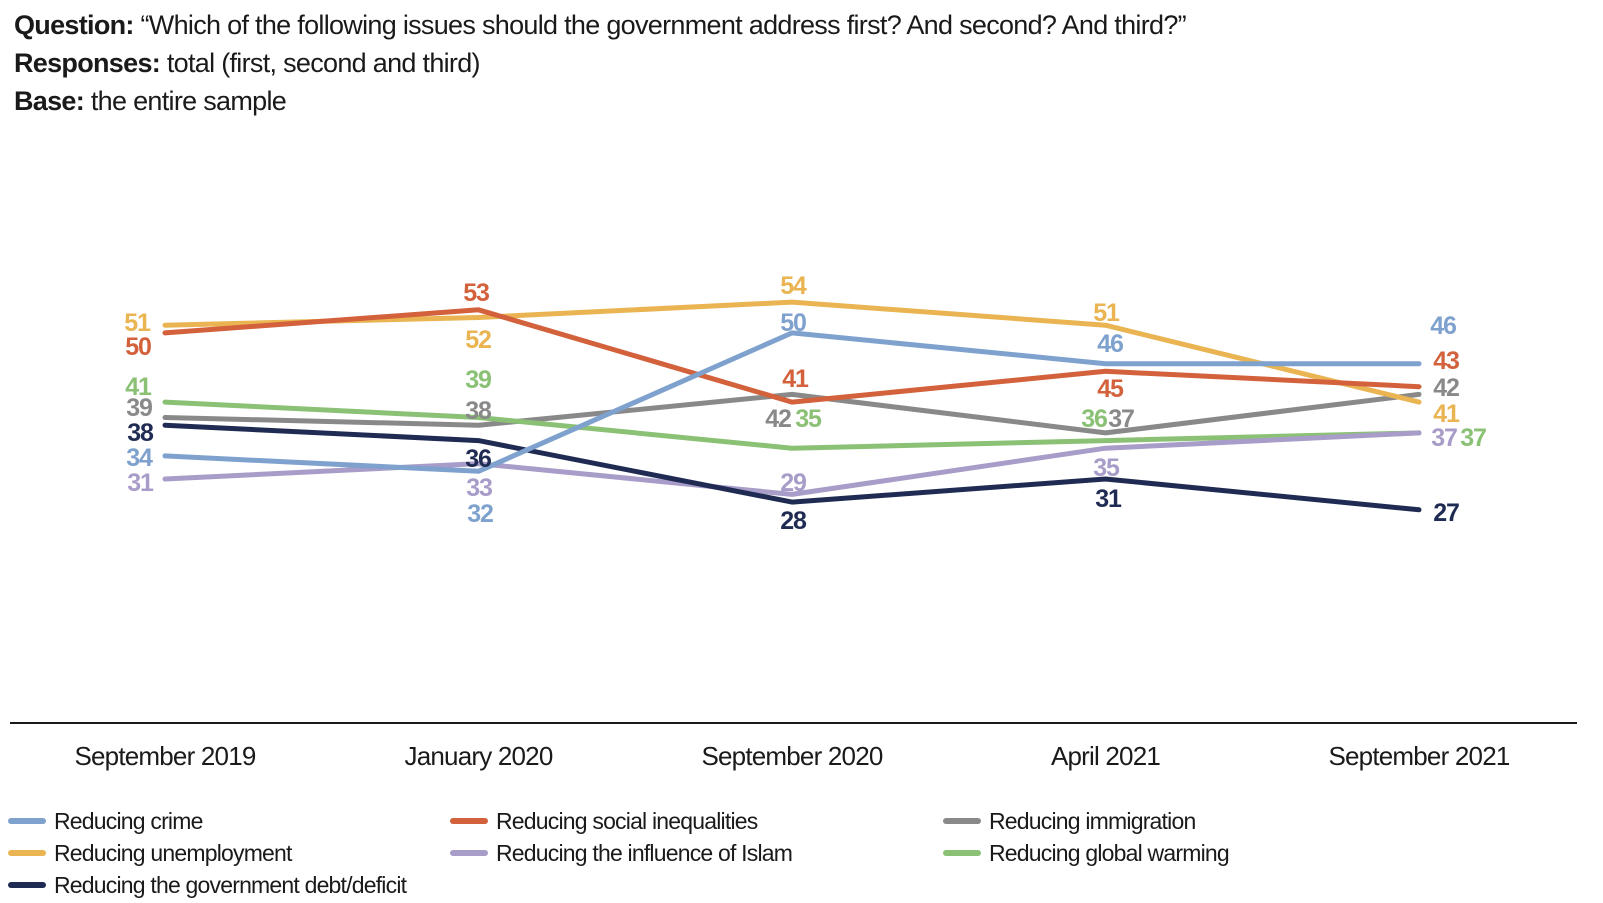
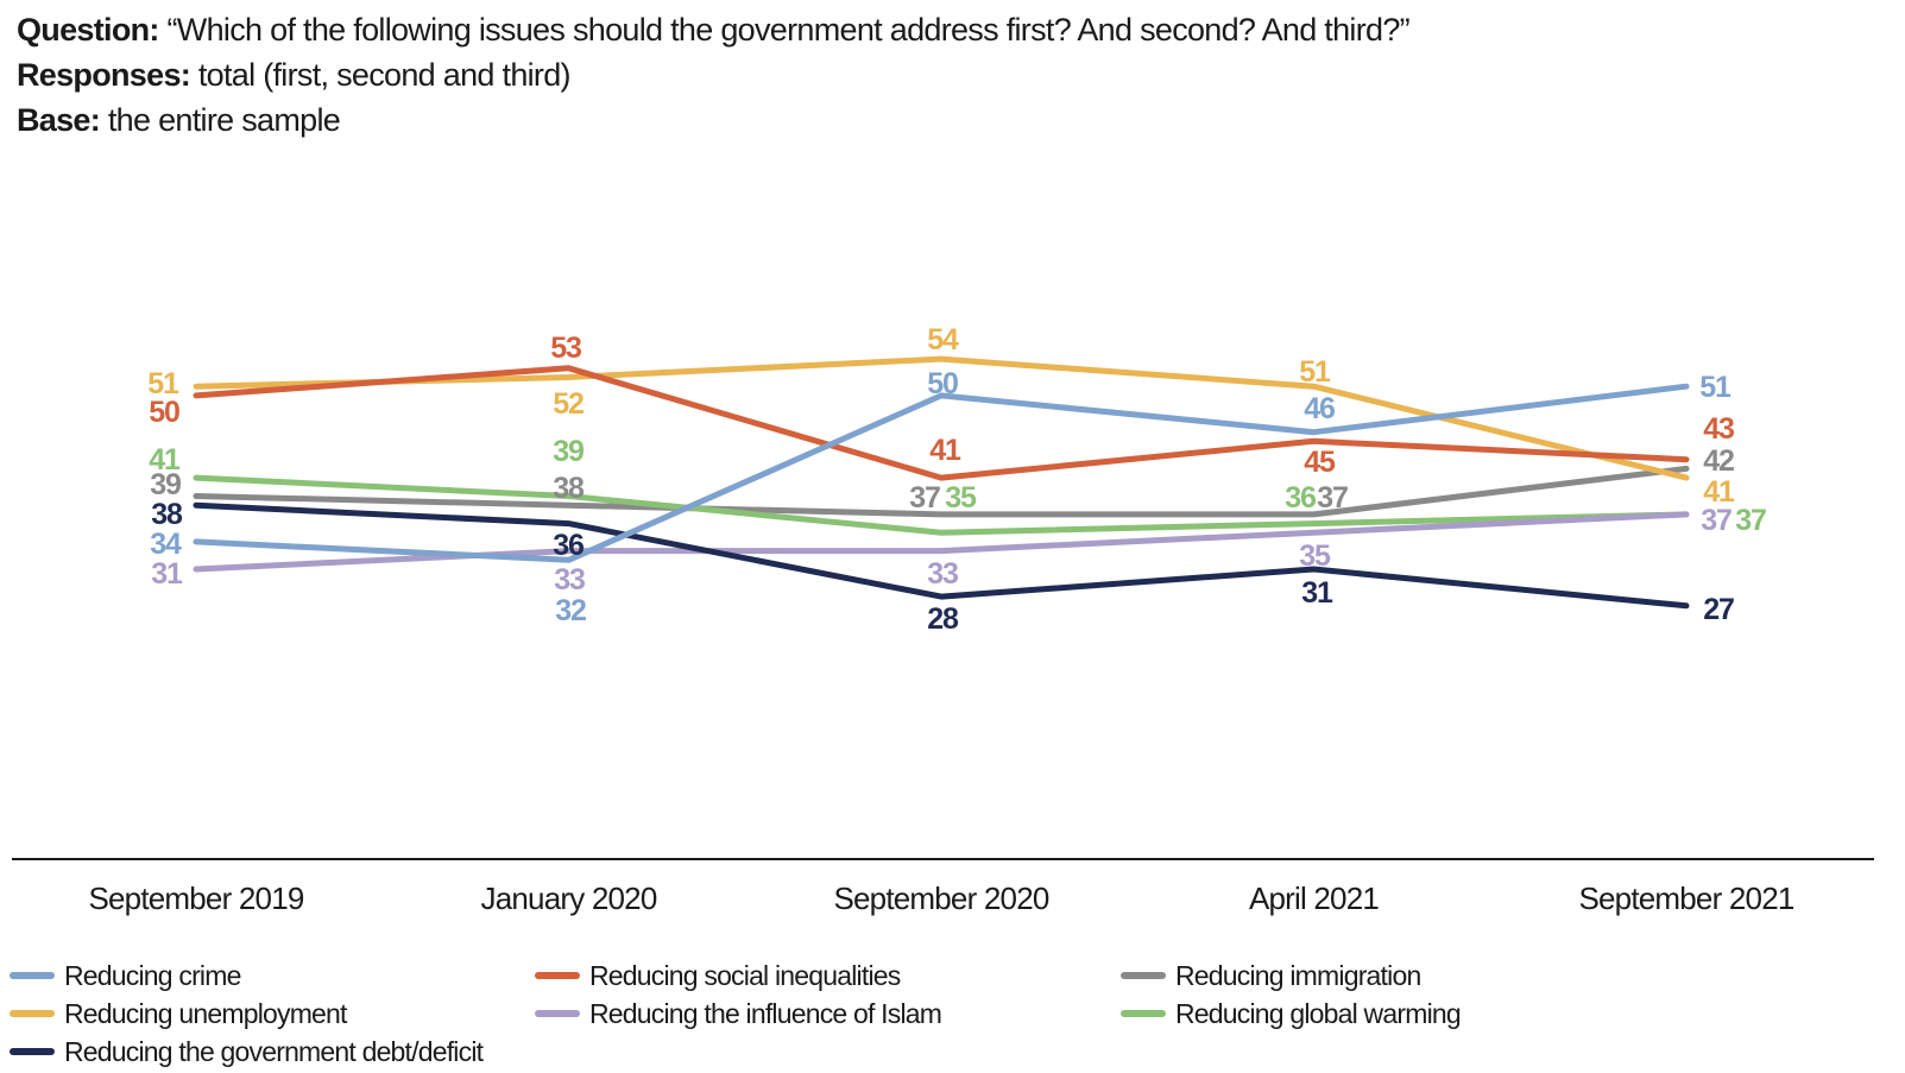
Reducing immigration/September 2020: 42 -> 37
Reducing the influence of Islam/September 2020: 29 -> 33
Reducing crime/September 2021: 46 -> 51
